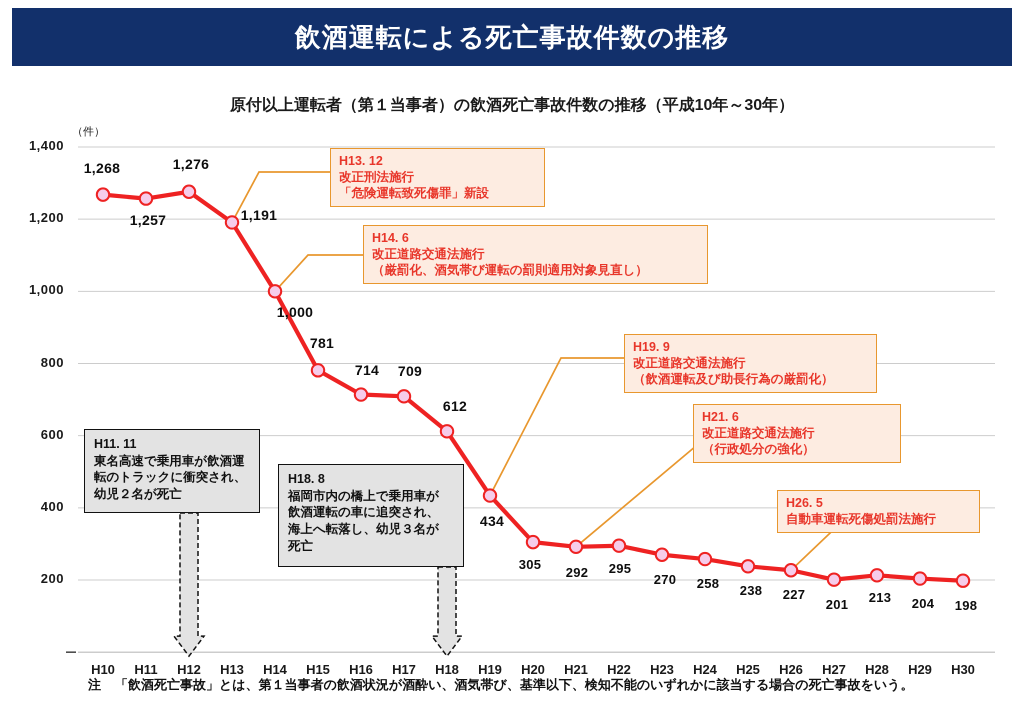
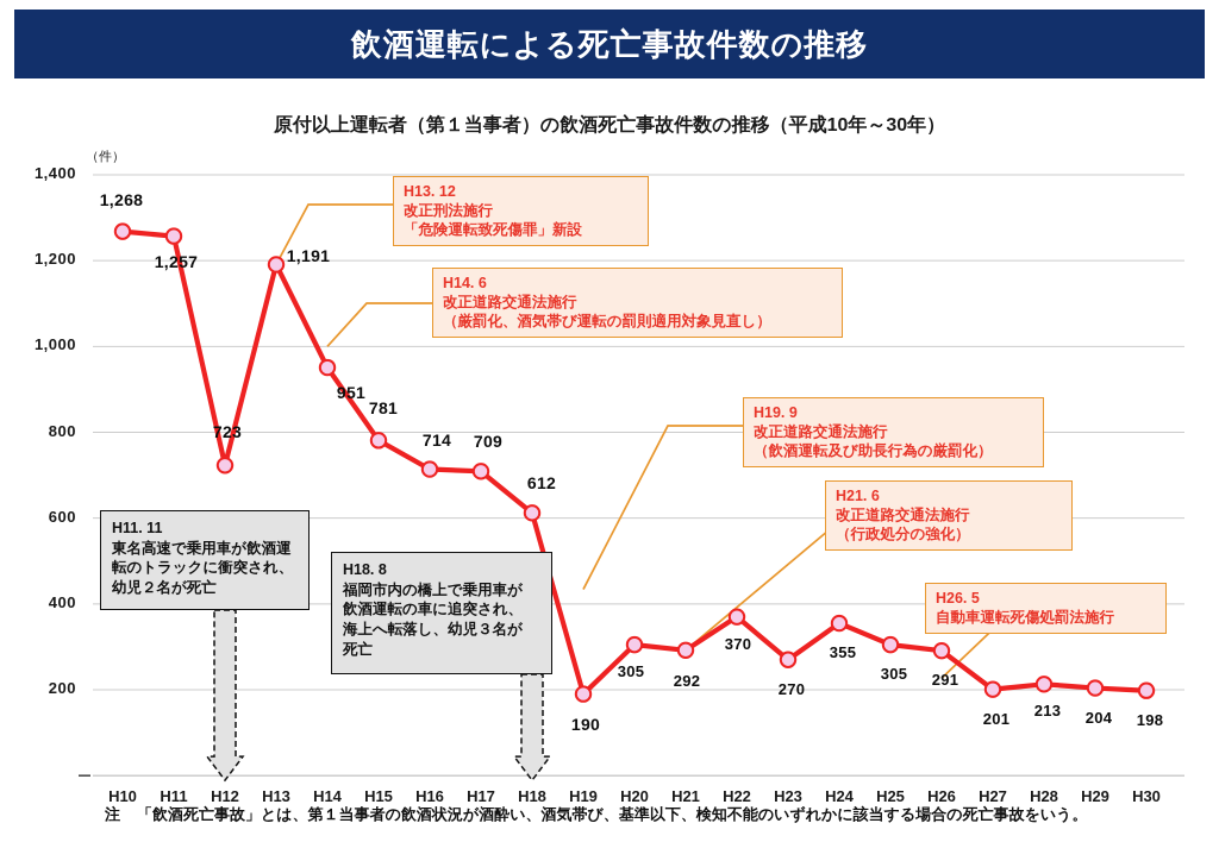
H12: 1,276 -> 723
H14: 1,000 -> 951
H19: 434 -> 190
H22: 295 -> 370
H24: 258 -> 355
H25: 238 -> 305
H26: 227 -> 291
